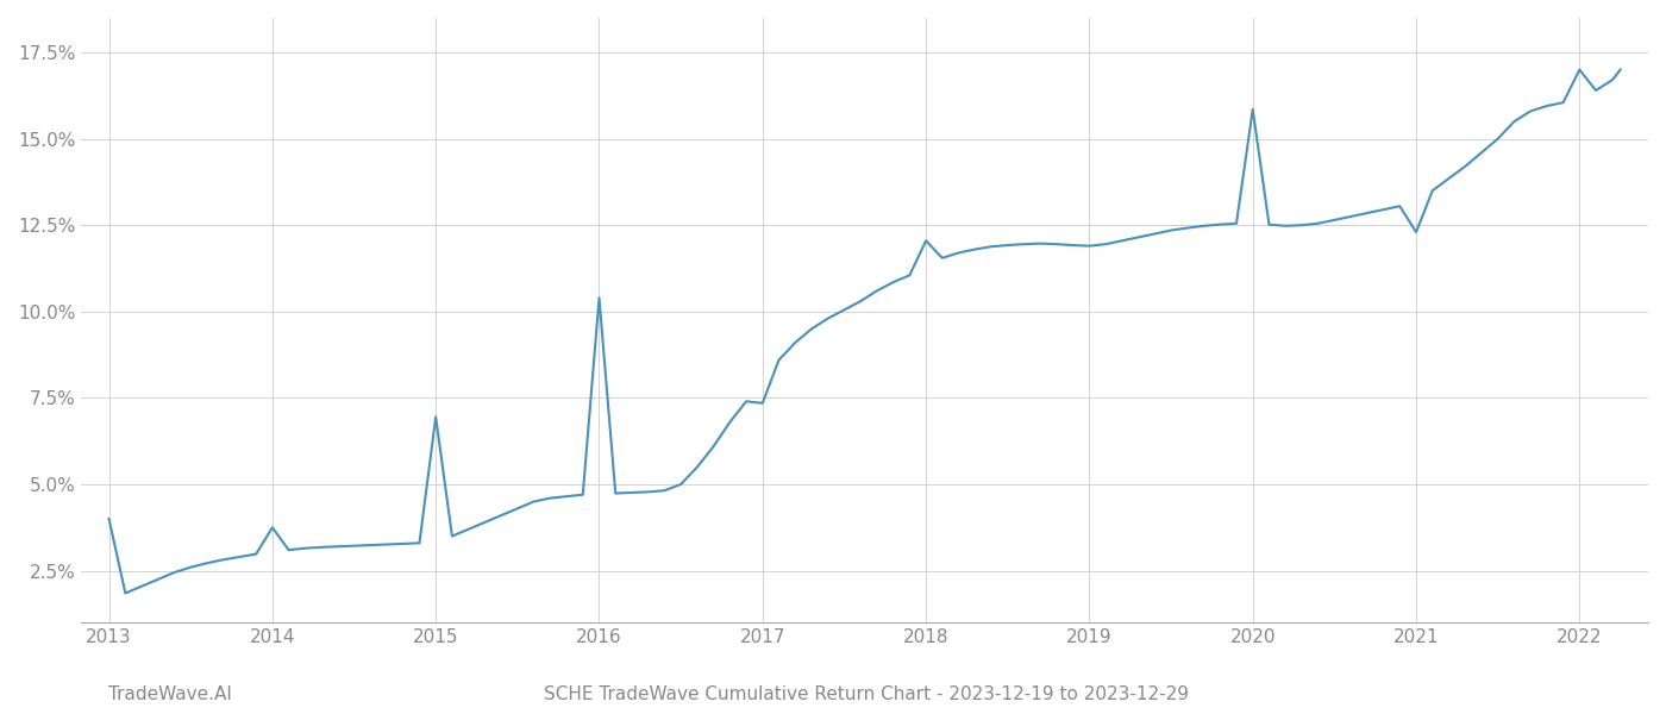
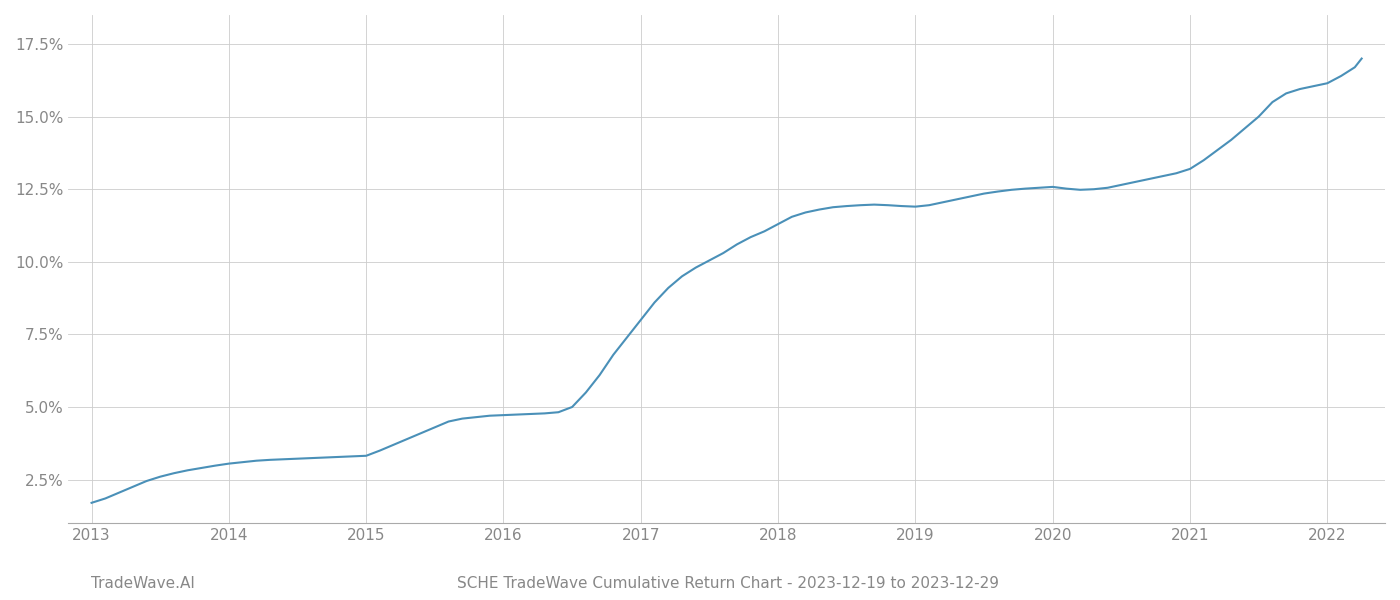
2013: 4.00% -> 1.70%
2014: 3.75% -> 3.05%
2015: 6.95% -> 3.32%
2016: 10.40% -> 4.72%
2017: 7.35% -> 8.00%
2018: 12.05% -> 11.30%
2020: 15.85% -> 12.58%
2021: 12.30% -> 13.20%
2022: 17.00% -> 16.15%
